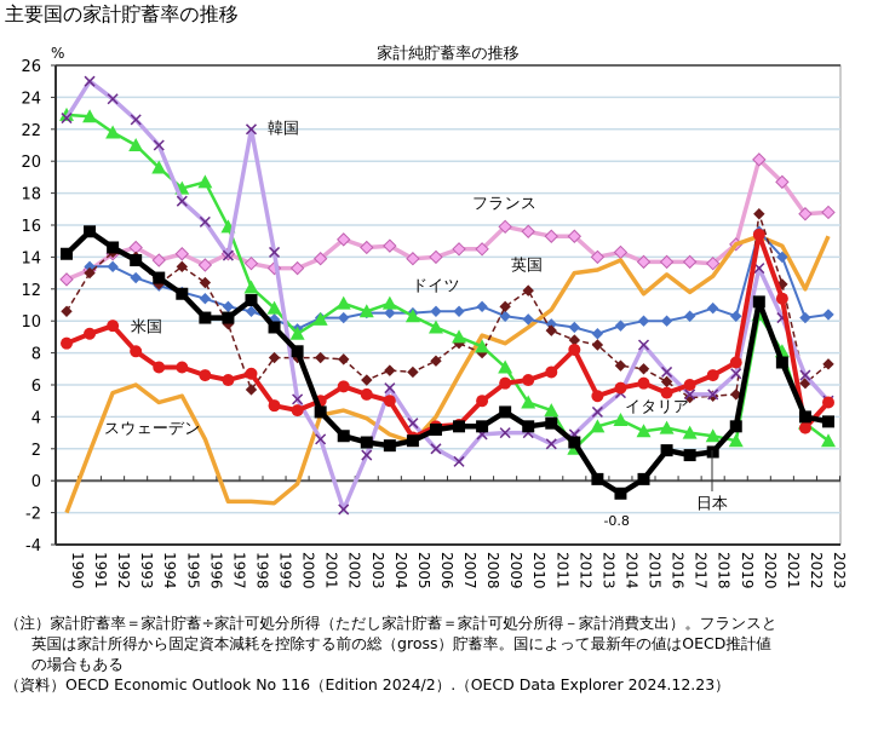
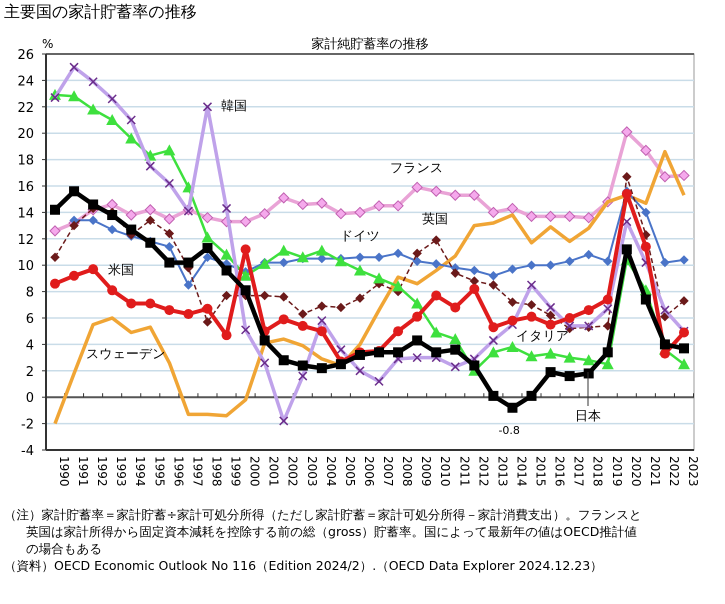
ドイツ/1997: 10.9 -> 8.5
米国/2000: 4.4 -> 11.2
米国/2010: 6.3 -> 7.7
スウェーデン/2022: 12.0 -> 18.6
